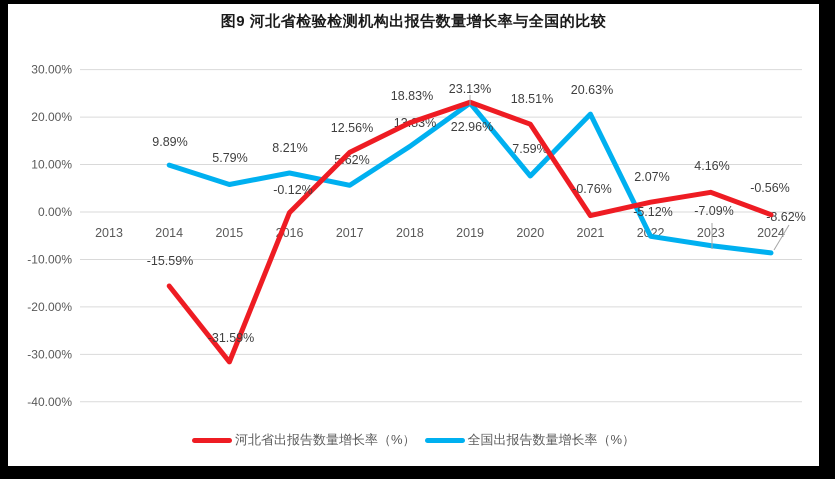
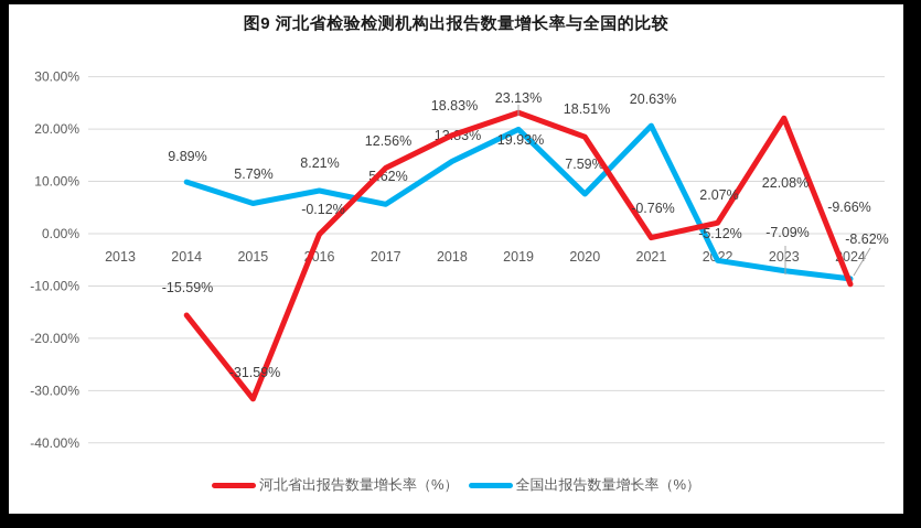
全国出报告数量增长率（%）/2019: 22.96% -> 19.93%
河北省出报告数量增长率（%）/2023: 4.16% -> 22.08%
河北省出报告数量增长率（%）/2024: -0.56% -> -9.66%
